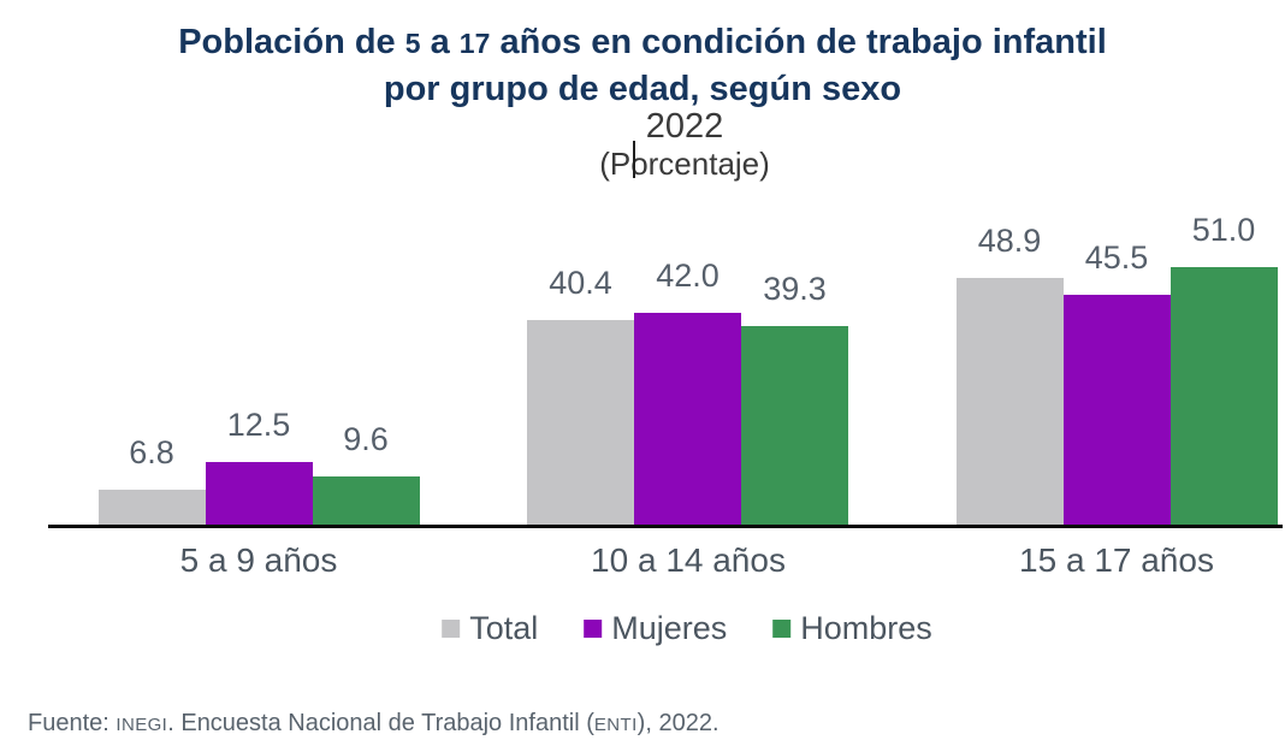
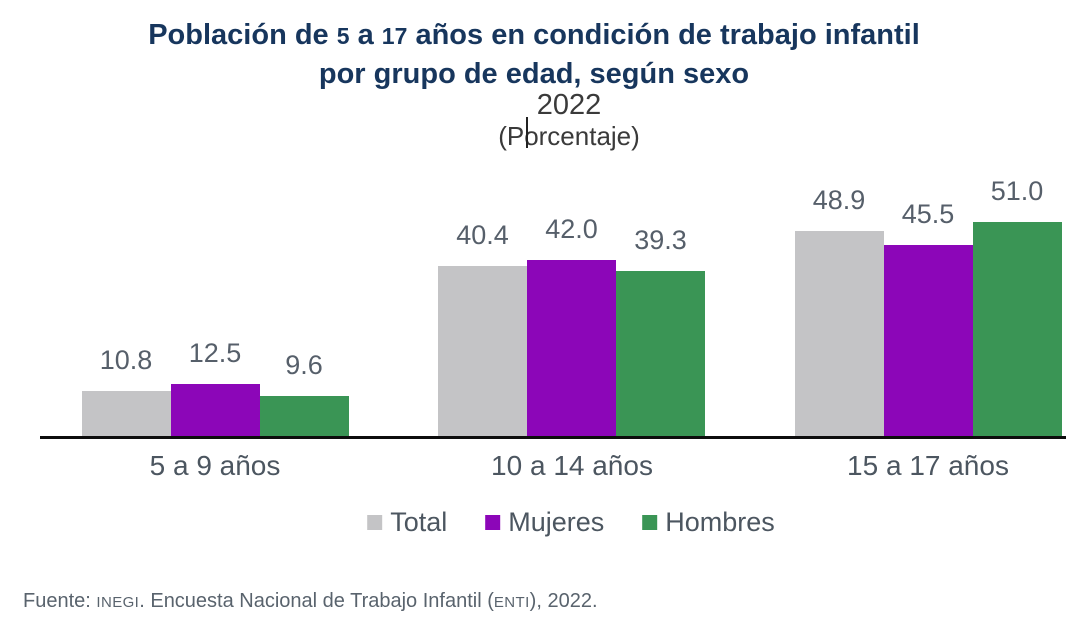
Total/5 a 9 años: 6.8 -> 10.8
